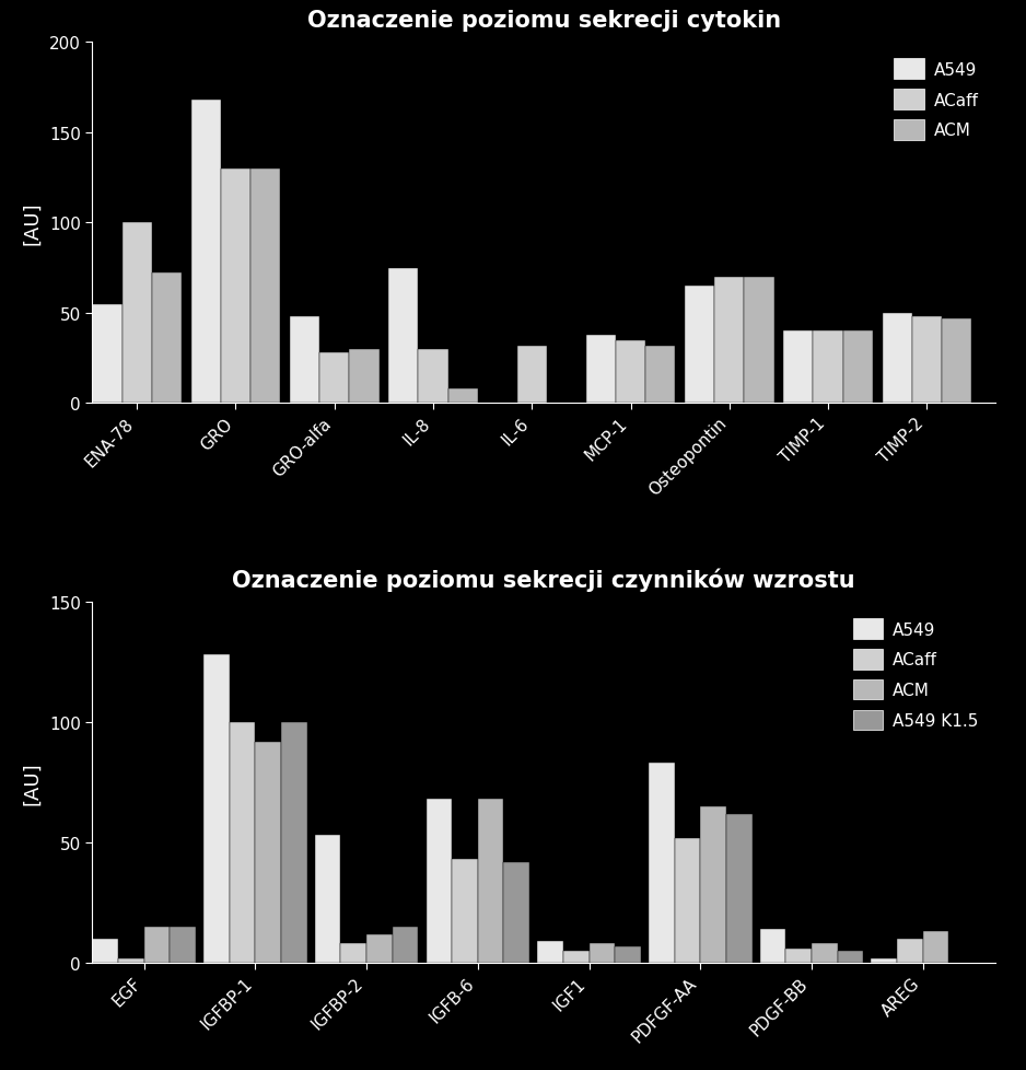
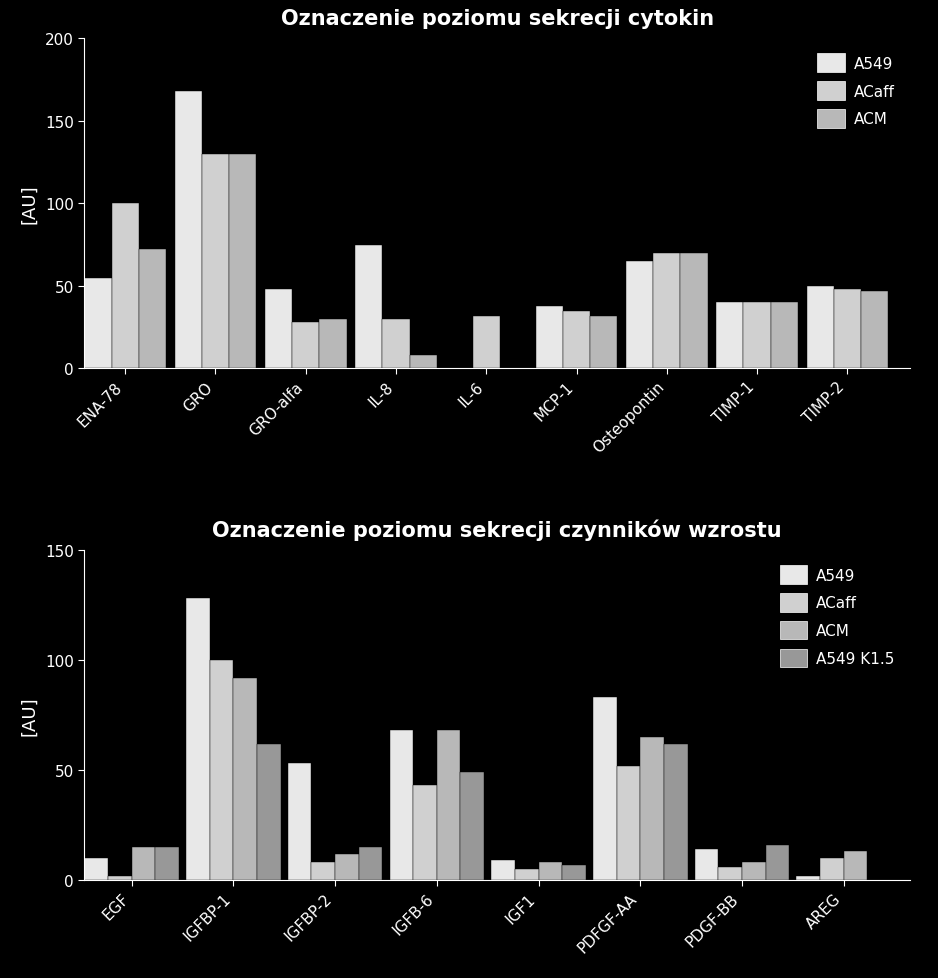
Oznaczenie poziomu sekrecji czynników wzrostu/A549 K1.5/IGFBP-1: 100 -> 62
Oznaczenie poziomu sekrecji czynników wzrostu/A549 K1.5/IGFB-6: 42 -> 49
Oznaczenie poziomu sekrecji czynników wzrostu/A549 K1.5/PDGF-BB: 5 -> 16
